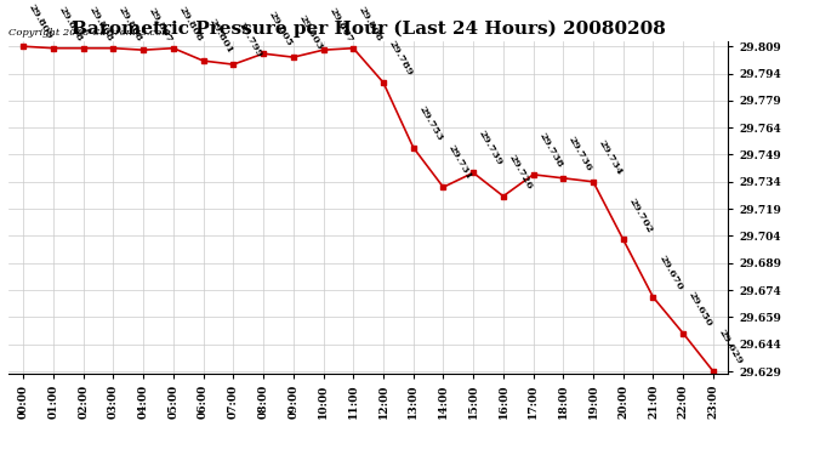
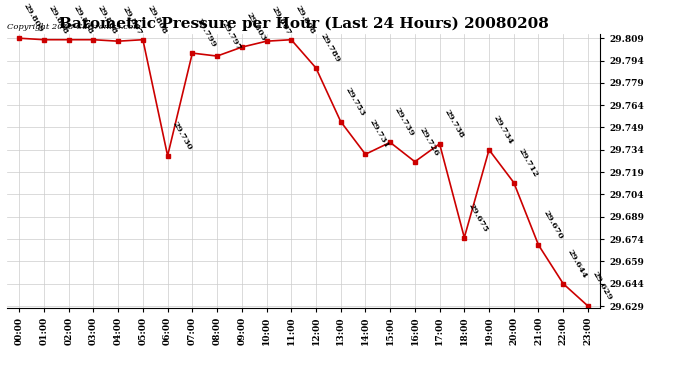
06:00: 29.801 -> 29.730
08:00: 29.805 -> 29.797
18:00: 29.736 -> 29.675
20:00: 29.702 -> 29.712
22:00: 29.650 -> 29.644
